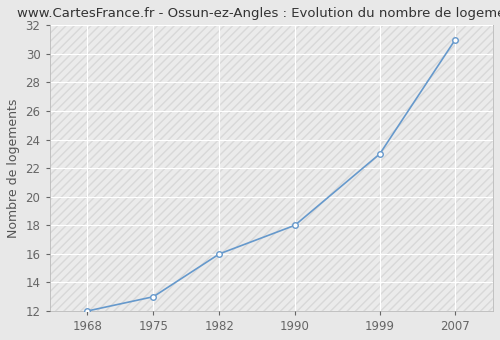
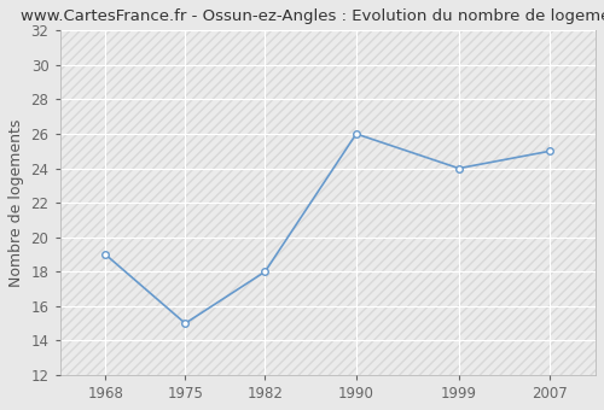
1968: 12 -> 19
1975: 13 -> 15
1982: 16 -> 18
1990: 18 -> 26
1999: 23 -> 24
2007: 31 -> 25
